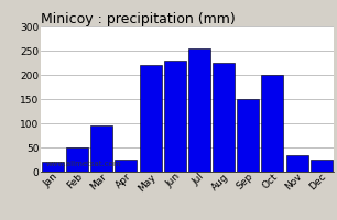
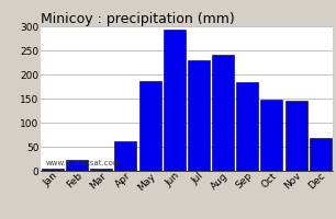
Jan: 20 -> 5
Feb: 50 -> 22
Mar: 95 -> 5
Apr: 25 -> 62
May: 220 -> 187
Jun: 230 -> 293
Jul: 255 -> 230
Aug: 225 -> 240
Sep: 150 -> 183
Oct: 200 -> 147
Nov: 35 -> 145
Dec: 25 -> 68
